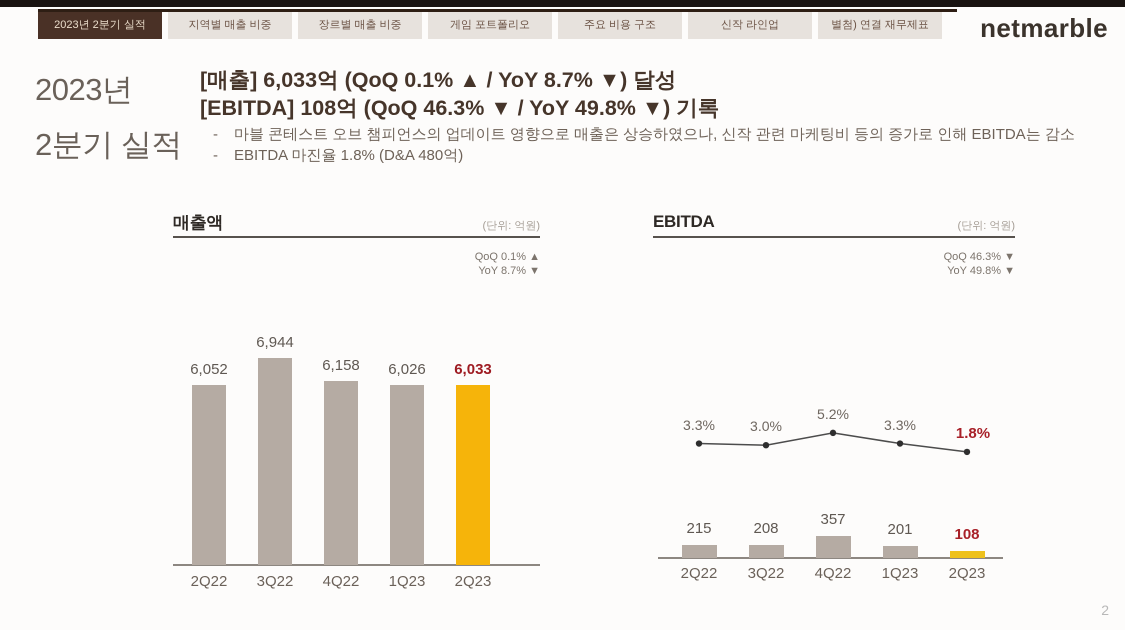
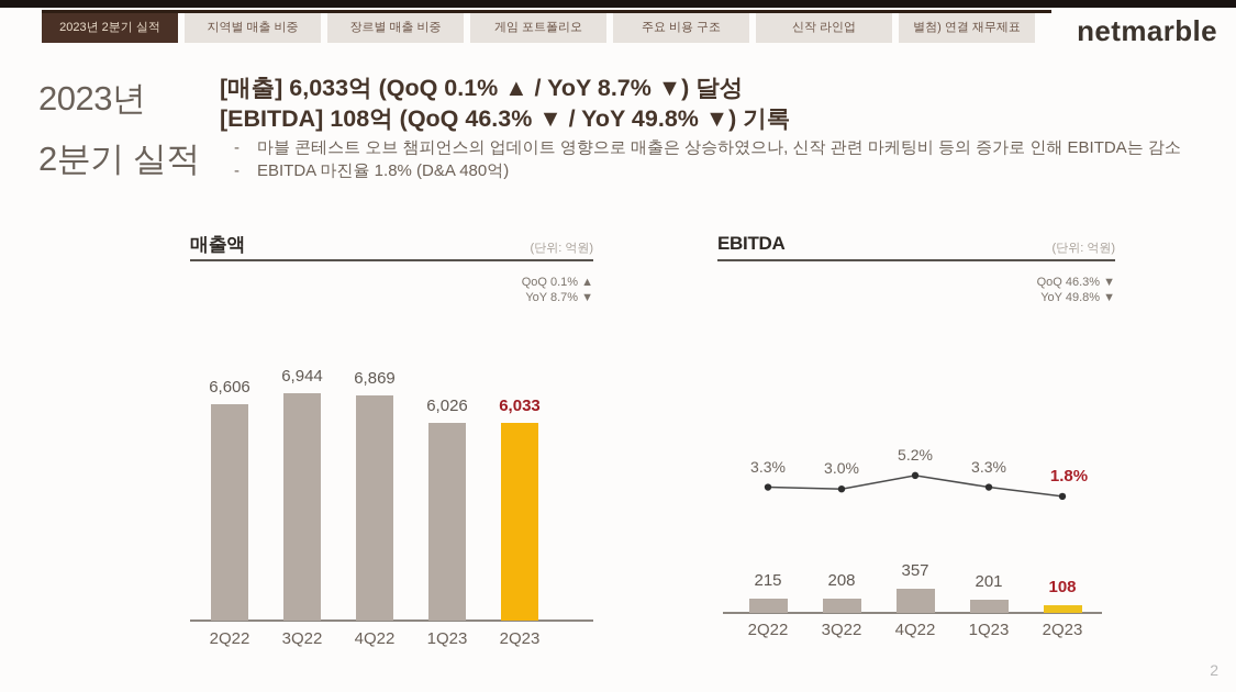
매출액/2Q22: 6,052 -> 6,606
매출액/4Q22: 6,158 -> 6,869
